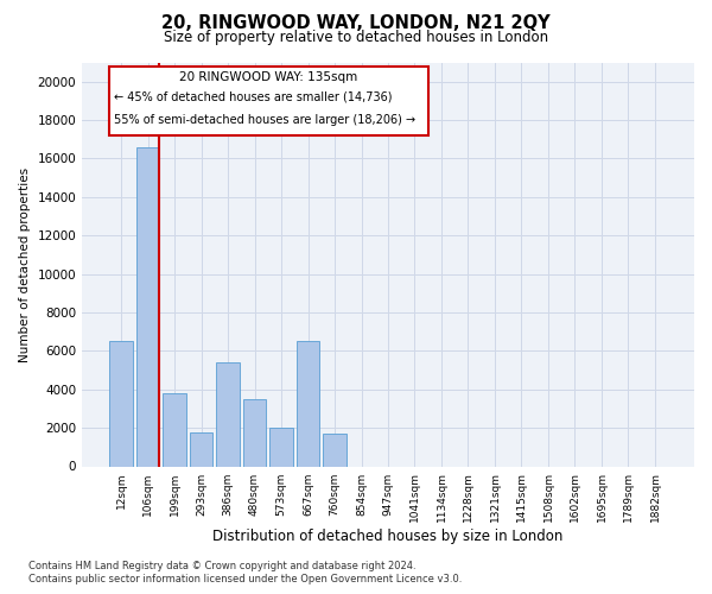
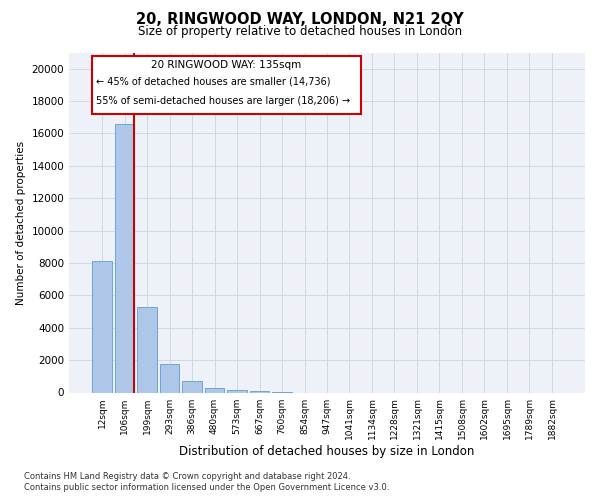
12sqm: 6500 -> 8100
199sqm: 3800 -> 5300
386sqm: 5400 -> 700
480sqm: 3500 -> 300
573sqm: 2000 -> 200
667sqm: 6500 -> 100
760sqm: 1700 -> 0
